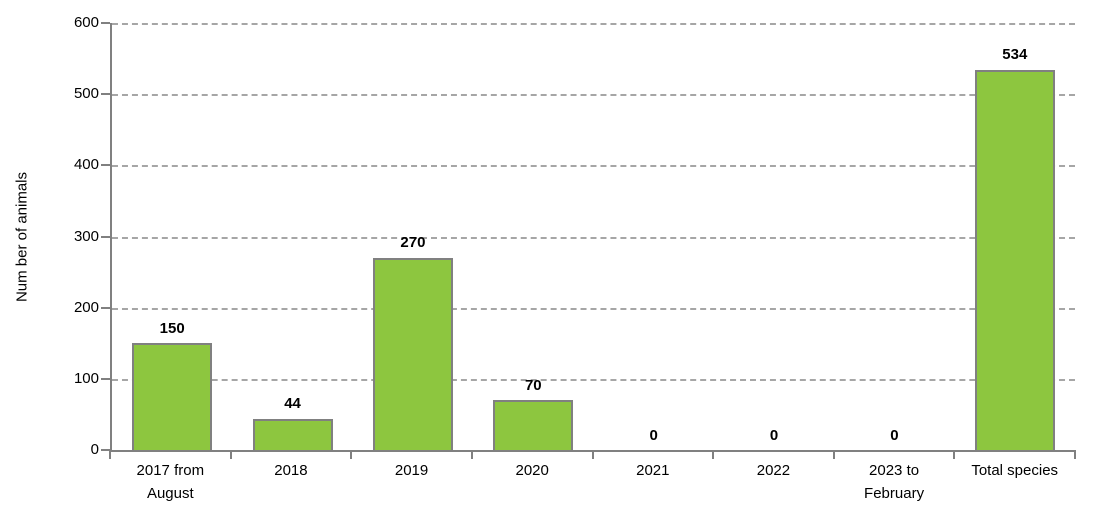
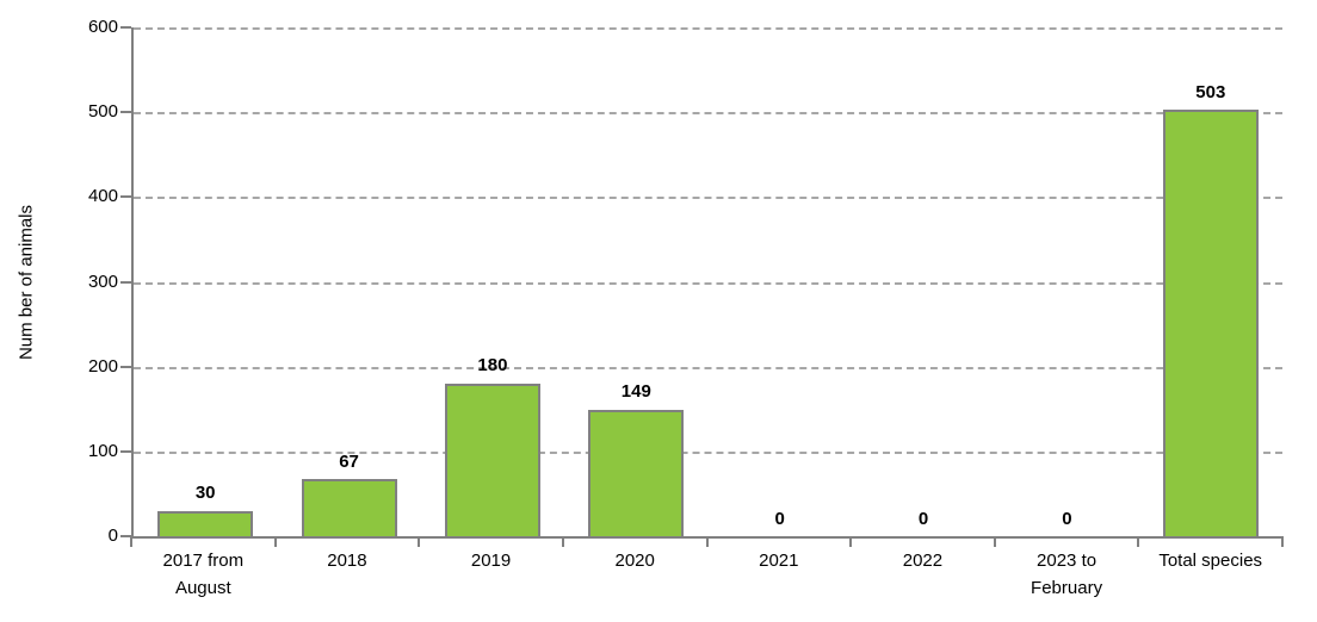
2017 from August: 150 -> 30
2018: 44 -> 67
2019: 270 -> 180
2020: 70 -> 149
Total species: 534 -> 503
